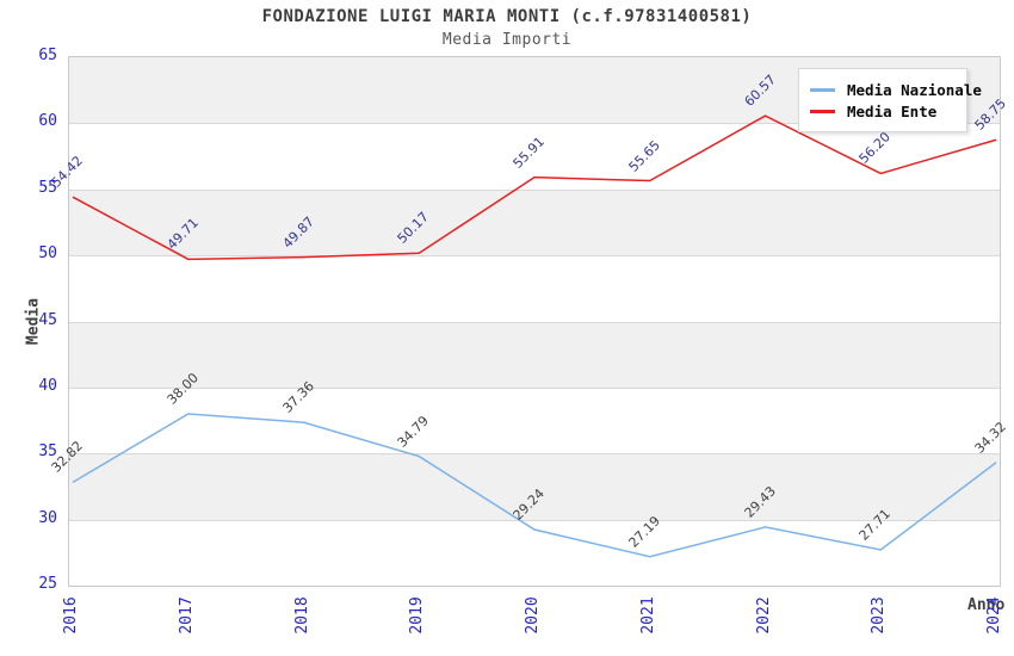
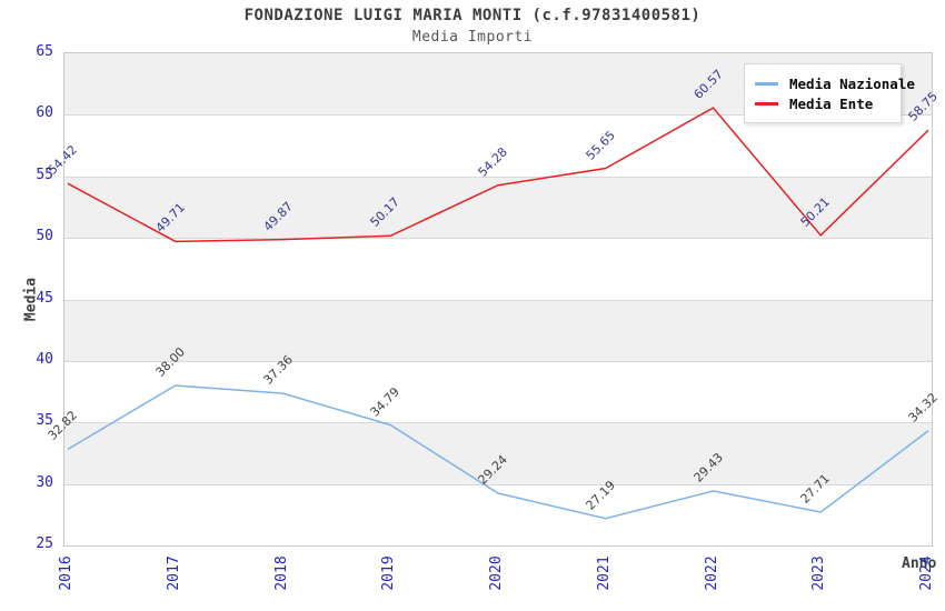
Media Ente/2020: 55.91 -> 54.28
Media Ente/2023: 56.20 -> 50.21
